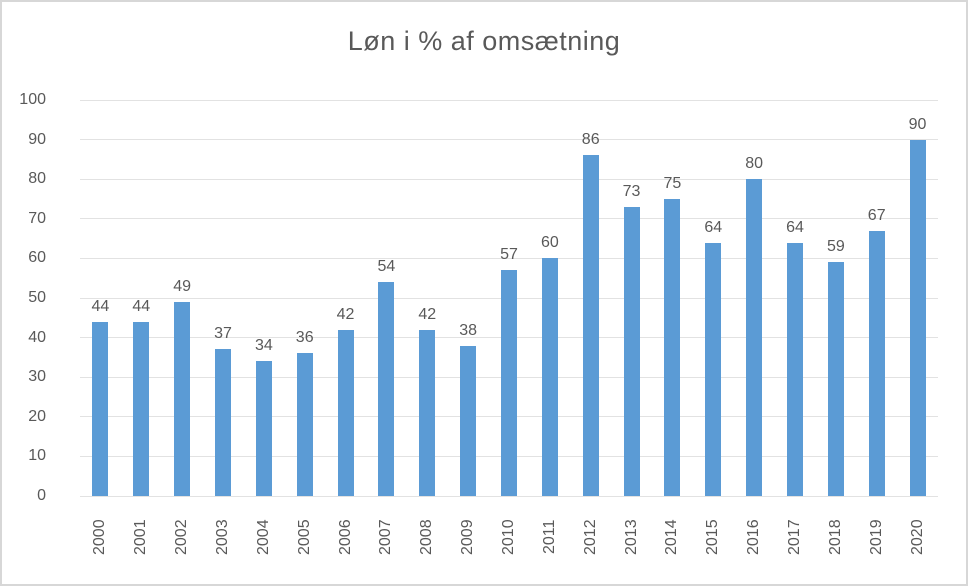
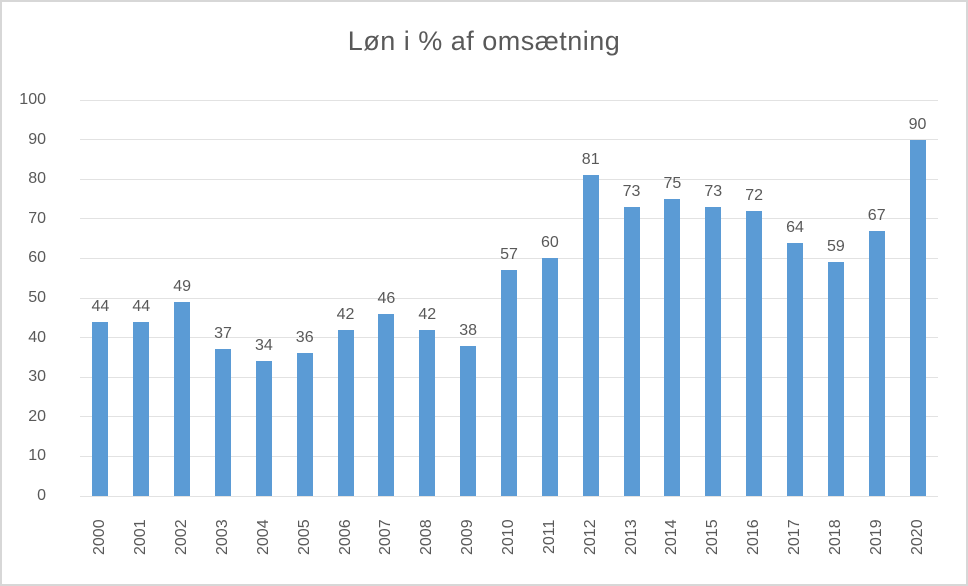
2007: 54 -> 46
2012: 86 -> 81
2015: 64 -> 73
2016: 80 -> 72
